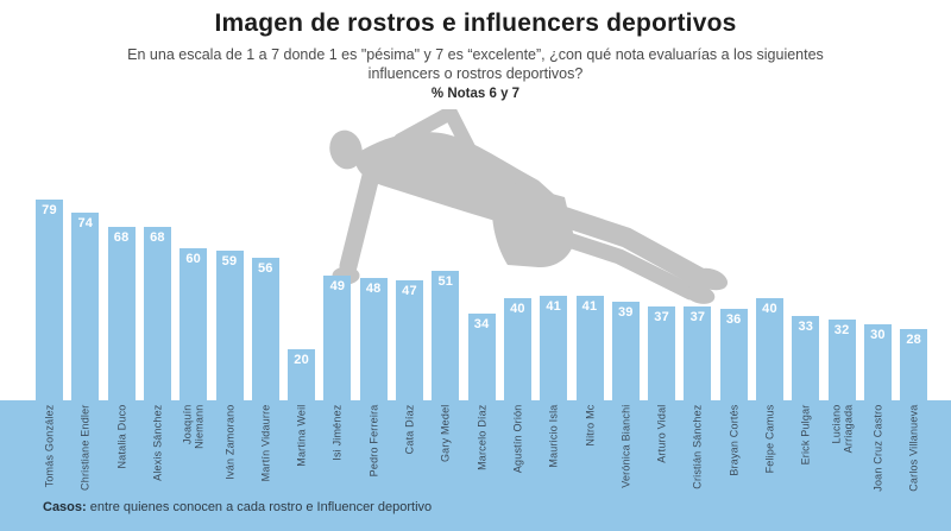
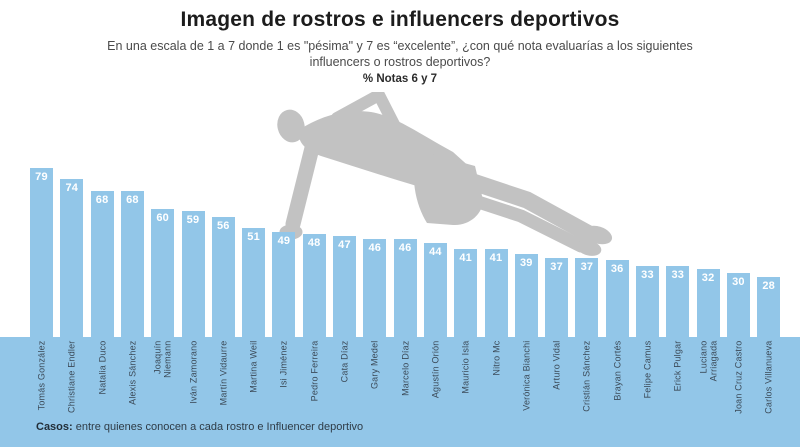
Martina Weil: 20 -> 51
Gary Medel: 51 -> 46
Marcelo Díaz: 34 -> 46
Agustín Orión: 40 -> 44
Felipe Camus: 40 -> 33
